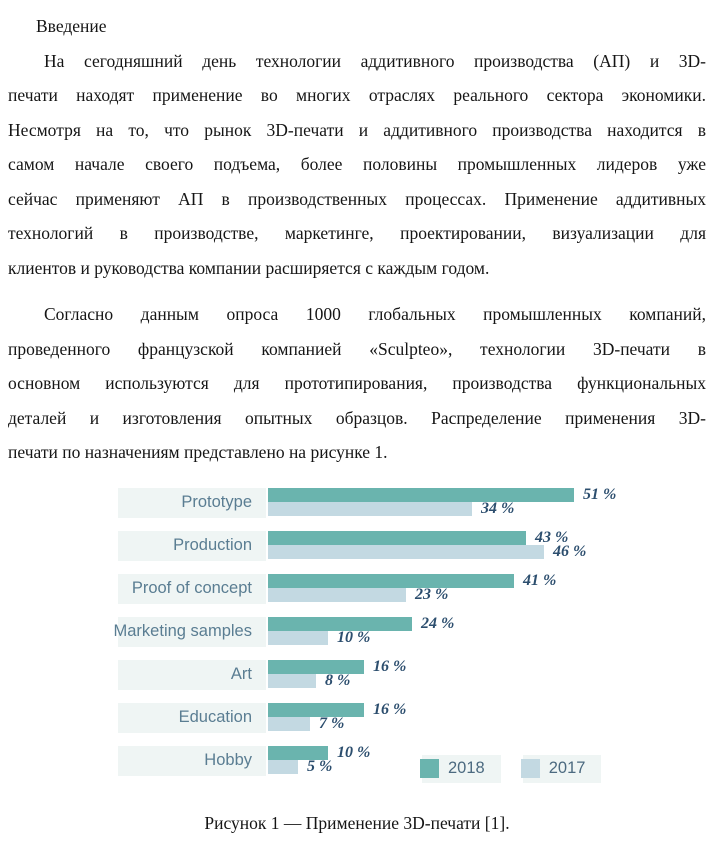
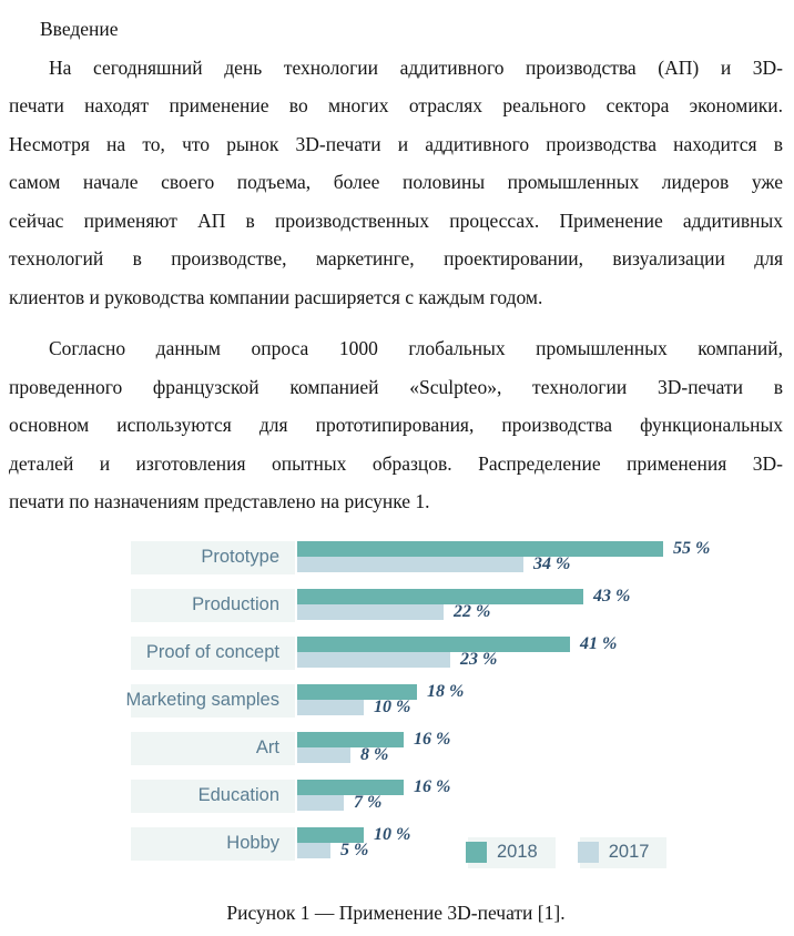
2018/Prototype: 51 -> 55
2017/Production: 46 -> 22
2018/Marketing samples: 24 -> 18
